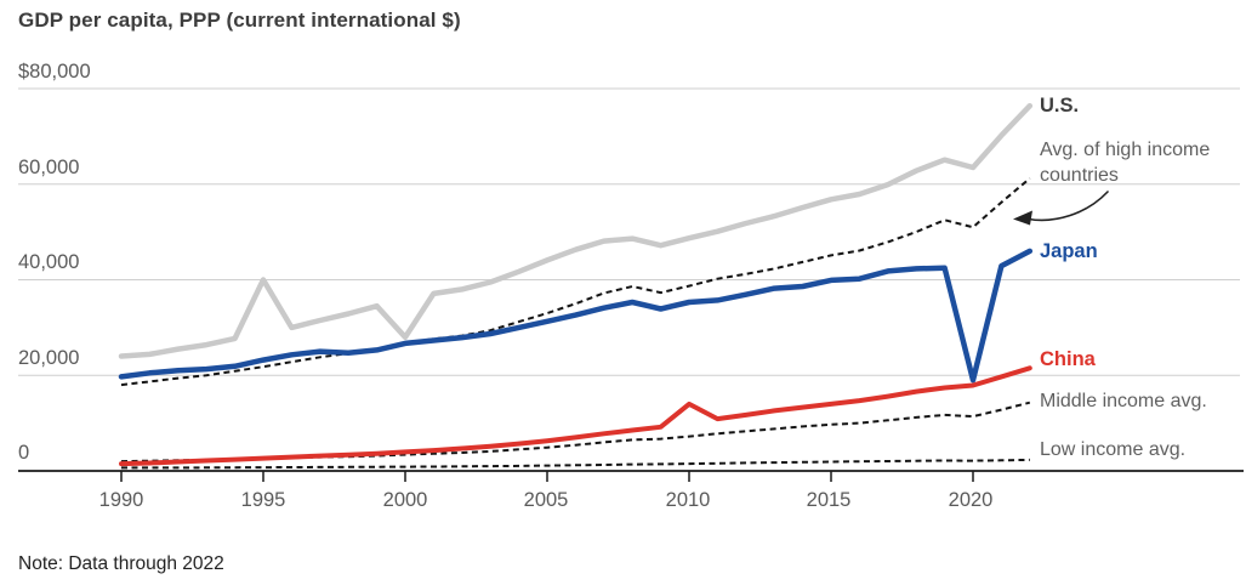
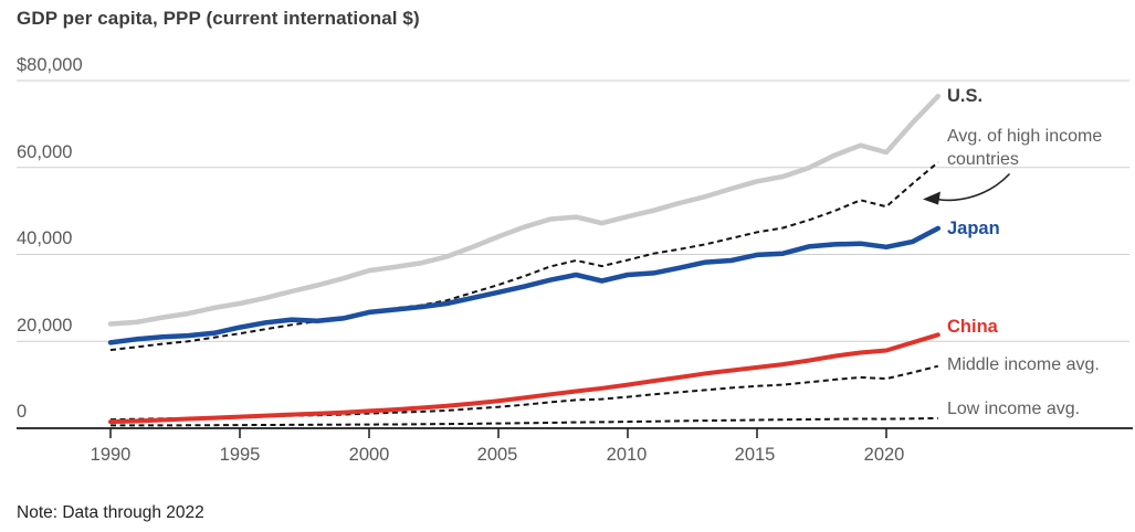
U.S./1995: $40000 -> $29000
U.S./2000: $28000 -> $36000
China/2010: $14000 -> $10000
Japan/2020: $19000 -> $42000
